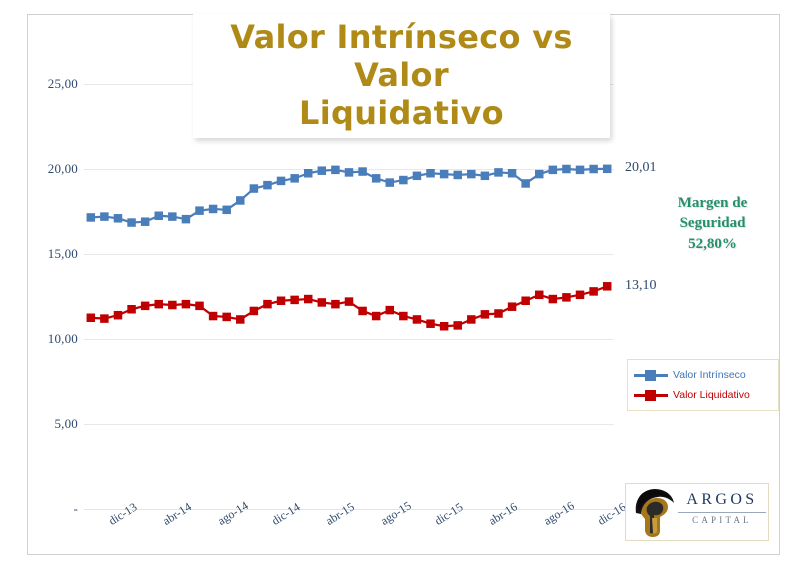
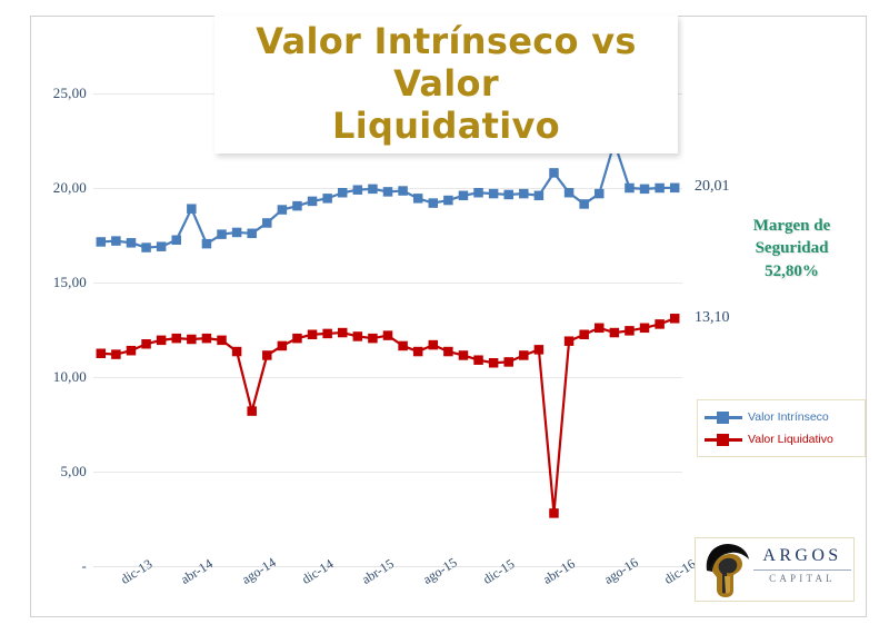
Valor Intrínseco/abr-14: 17,2 -> 18,9
Valor Liquidativo/ago-14: 11,3 -> 8,2
Valor Intrínseco/abr-16: 19,8 -> 20,8
Valor Liquidativo/abr-16: 11,5 -> 2,8
Valor Intrínseco/ago-16: 19,9 -> 22,4
